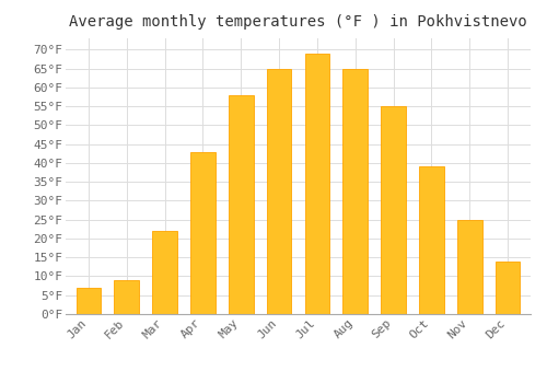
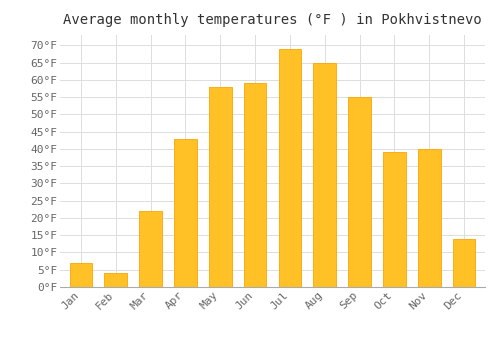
Feb: 9°F -> 4°F
Jun: 65°F -> 59°F
Nov: 25°F -> 40°F
